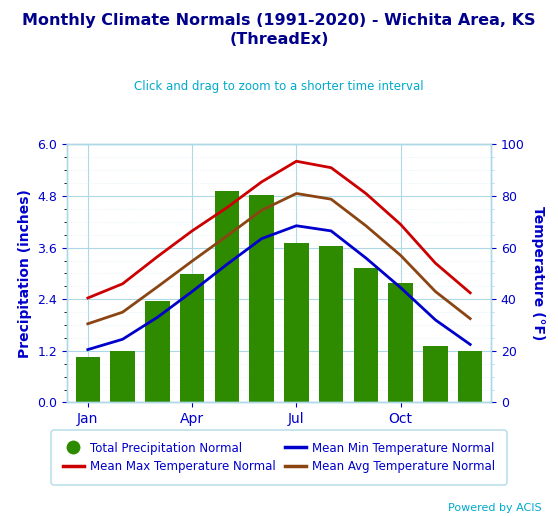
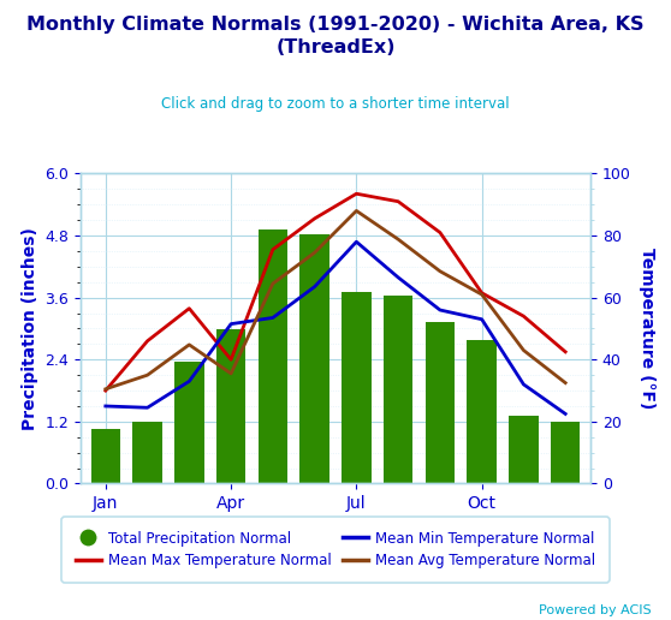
Mean Max Temperature Normal/Jan: 40.5 -> 30.0
Mean Min Temperature Normal/Jan: 20.5 -> 25.0
Mean Max Temperature Normal/Apr: 66.5 -> 40.0
Mean Min Temperature Normal/Apr: 43.0 -> 51.5
Mean Avg Temperature Normal/Apr: 54.8 -> 35.5
Mean Min Temperature Normal/Jul: 68.5 -> 78.0
Mean Avg Temperature Normal/Jul: 81.0 -> 88.0
Mean Max Temperature Normal/Oct: 69.0 -> 61.5
Mean Min Temperature Normal/Oct: 44.5 -> 53.0
Mean Avg Temperature Normal/Oct: 57.0 -> 61.0
